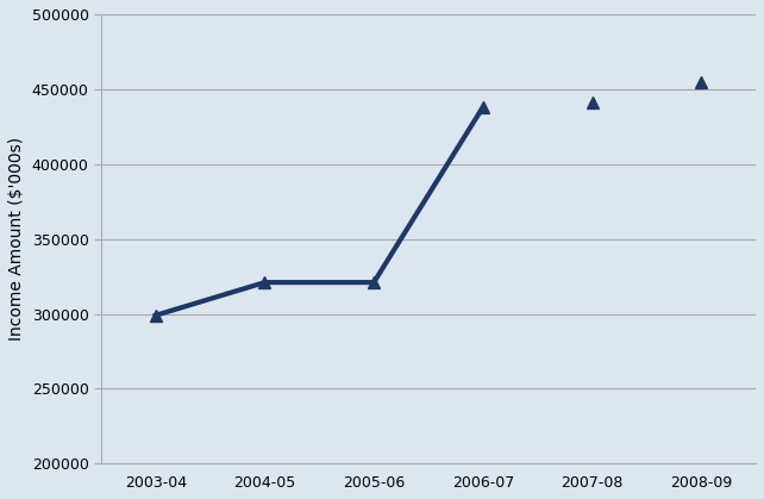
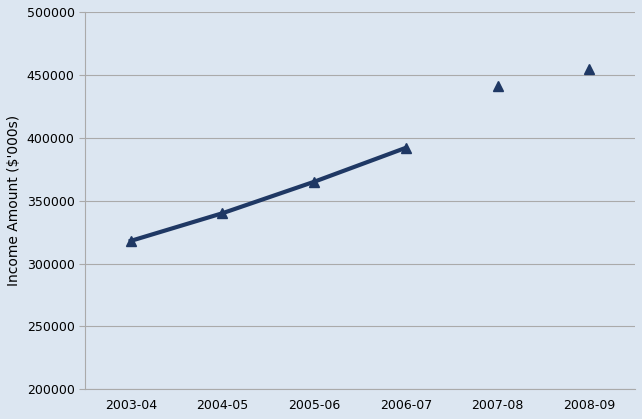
2003-04: 299000 -> 318000
2004-05: 321000 -> 340000
2005-06: 321000 -> 365000
2006-07: 438000 -> 392000
